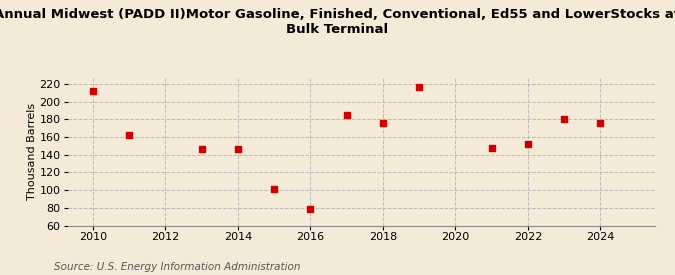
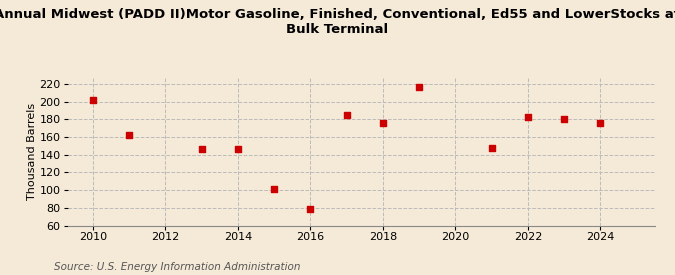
2010: 212 -> 202
2022: 152 -> 183
